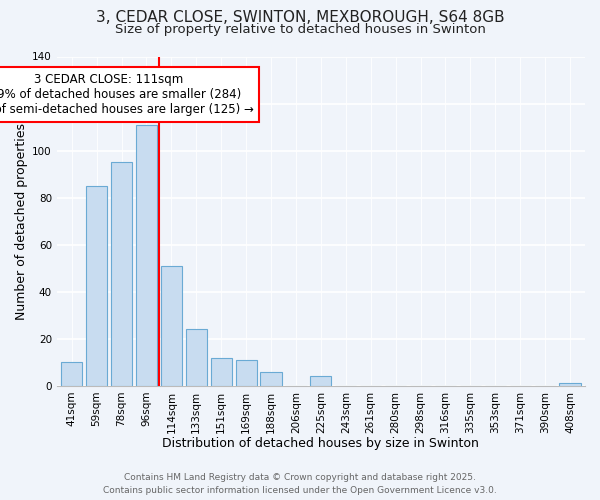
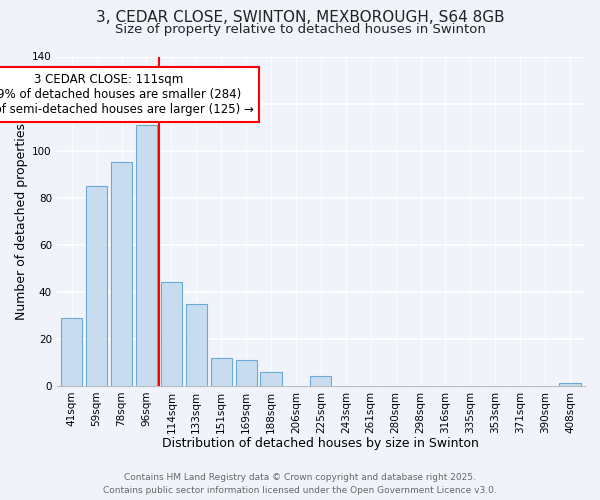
41sqm: 10 -> 29
114sqm: 51 -> 44
133sqm: 24 -> 35
